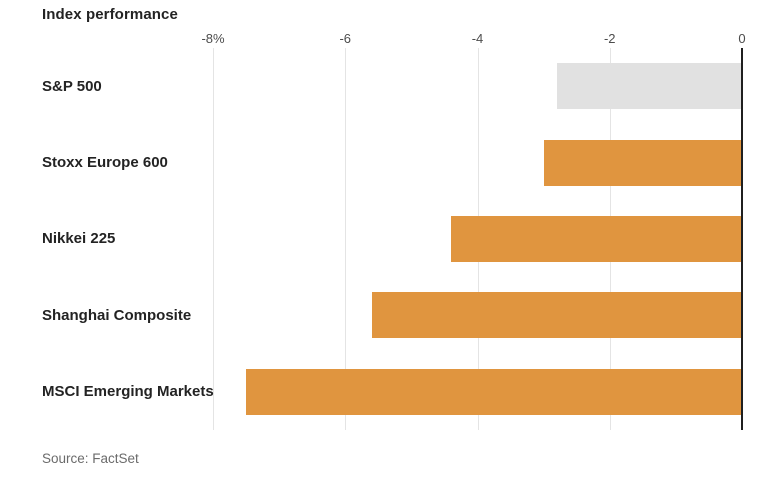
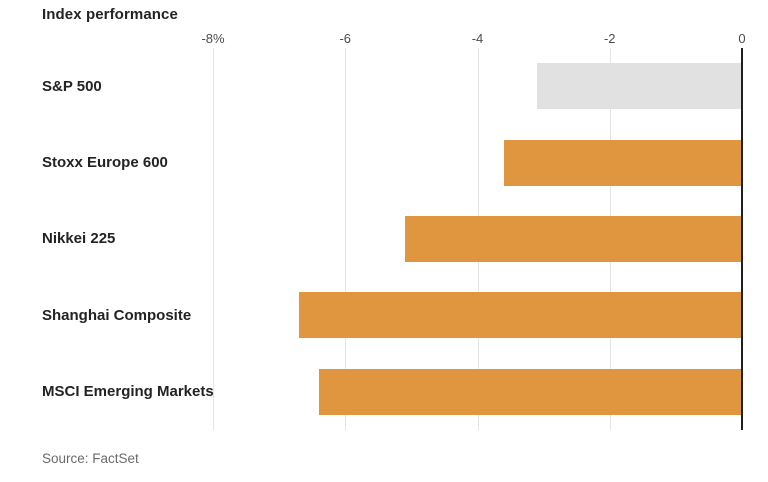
S&P 500: -2.8 -> -3.1
Stoxx Europe 600: -3.0 -> -3.6
Nikkei 225: -4.4 -> -5.1
Shanghai Composite: -5.6 -> -6.7
MSCI Emerging Markets: -7.5 -> -6.4
